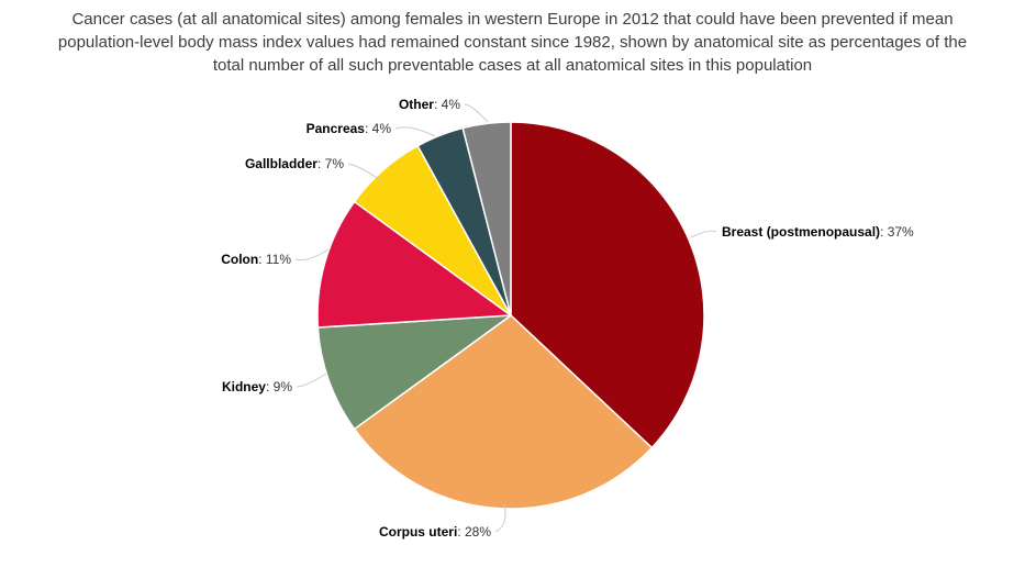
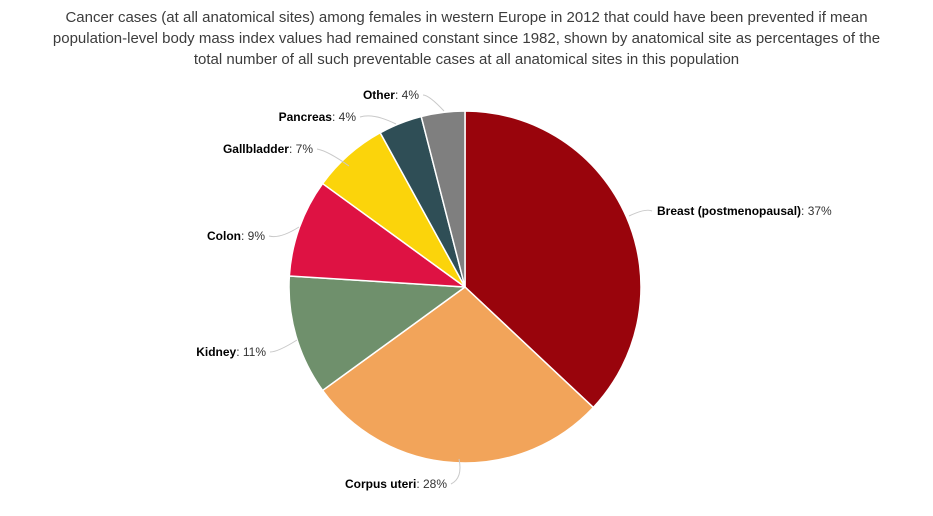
Kidney: 9% -> 11%
Colon: 11% -> 9%
